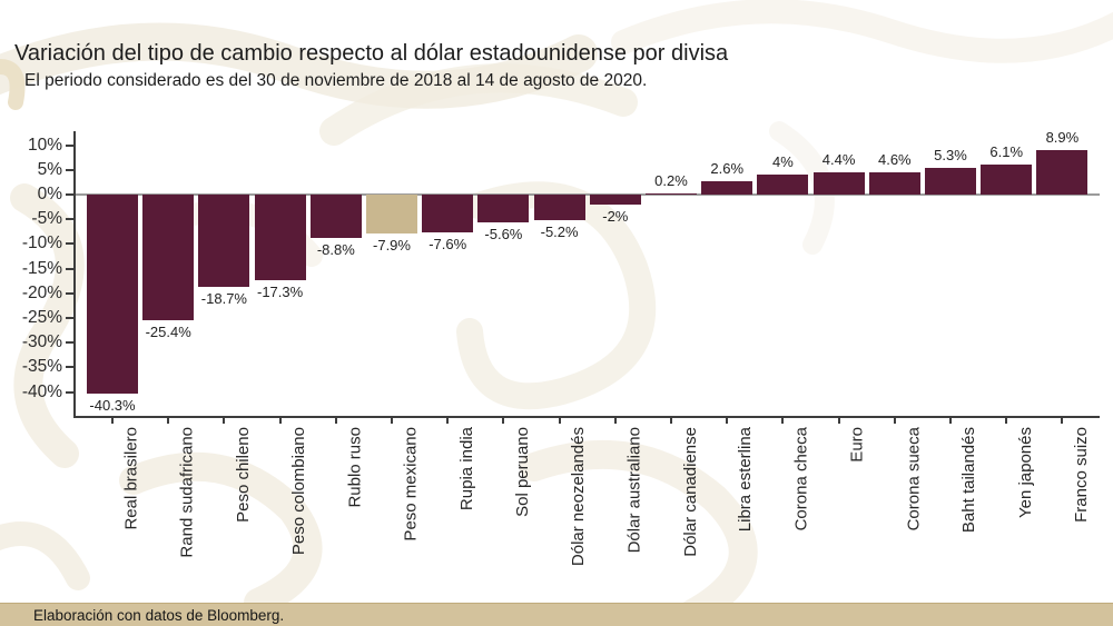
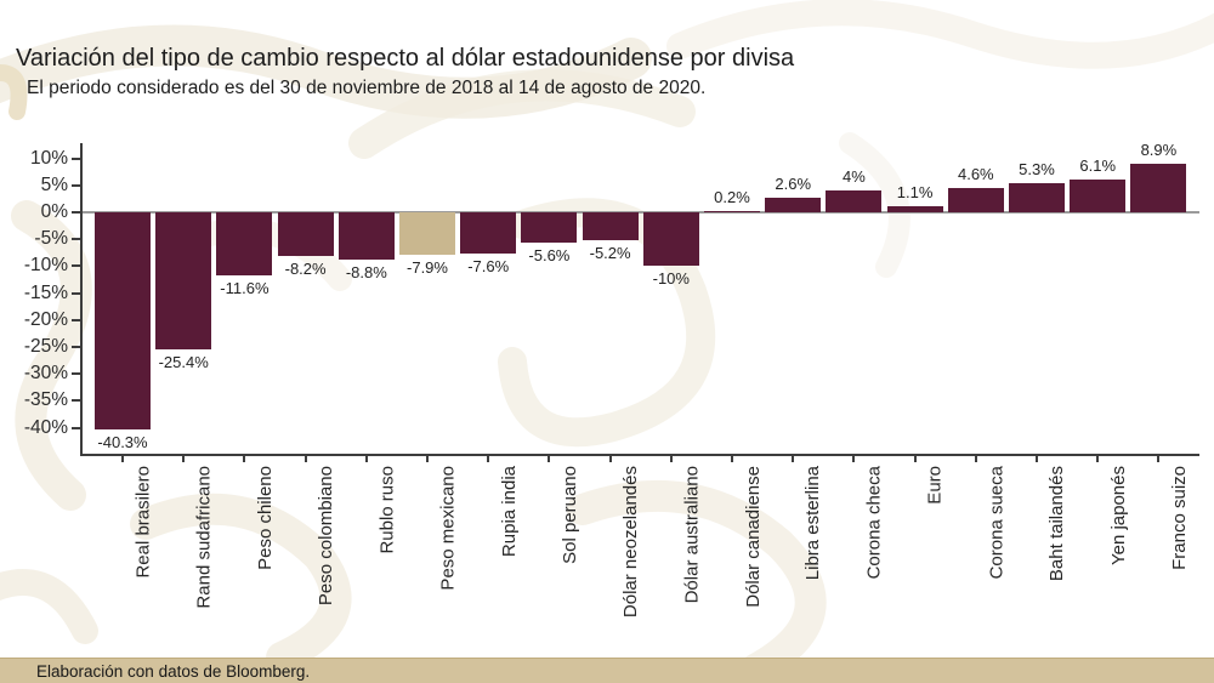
Peso chileno: -18.7% -> -11.6%
Peso colombiano: -17.3% -> -8.2%
Dólar australiano: -2% -> -10%
Euro: 4.4% -> 1.1%
